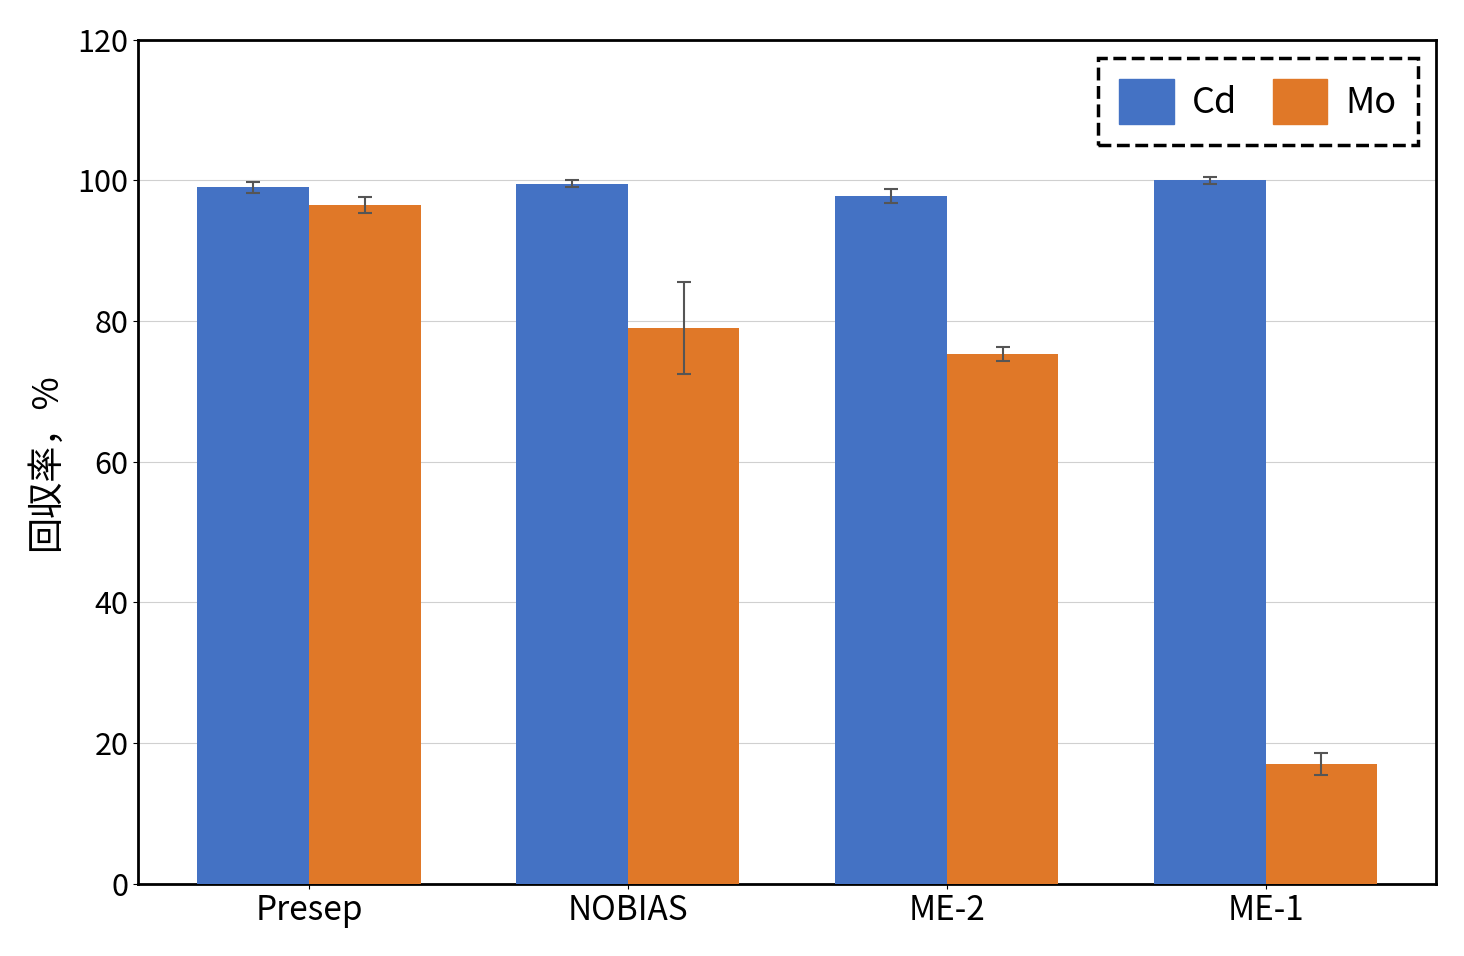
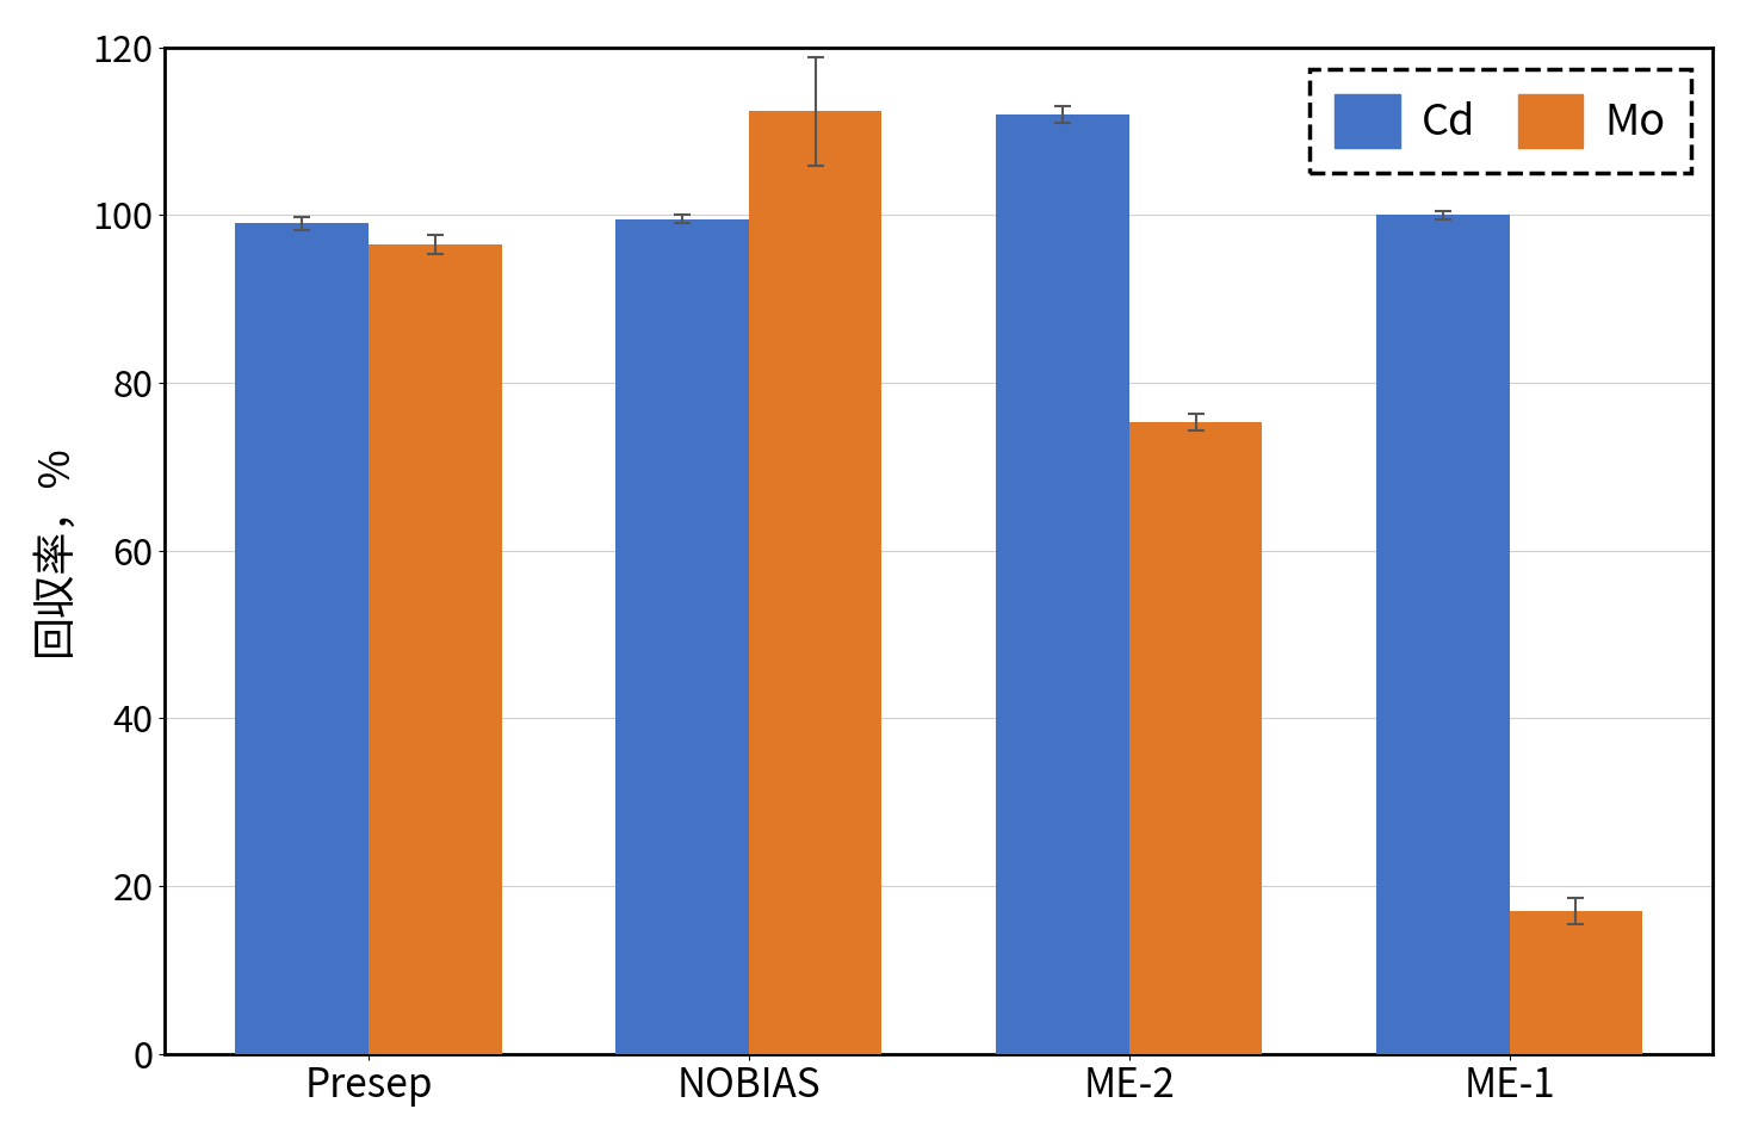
Mo/NOBIAS: 79.0 -> 112.4
Cd/ME-2: 97.8 -> 112.0
